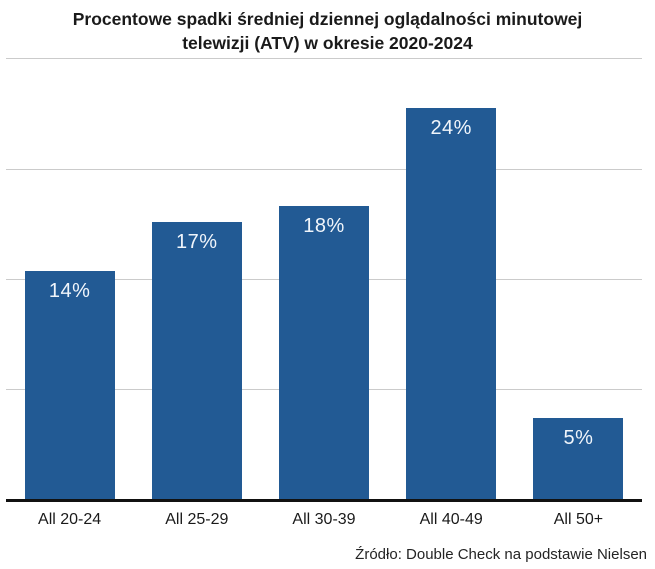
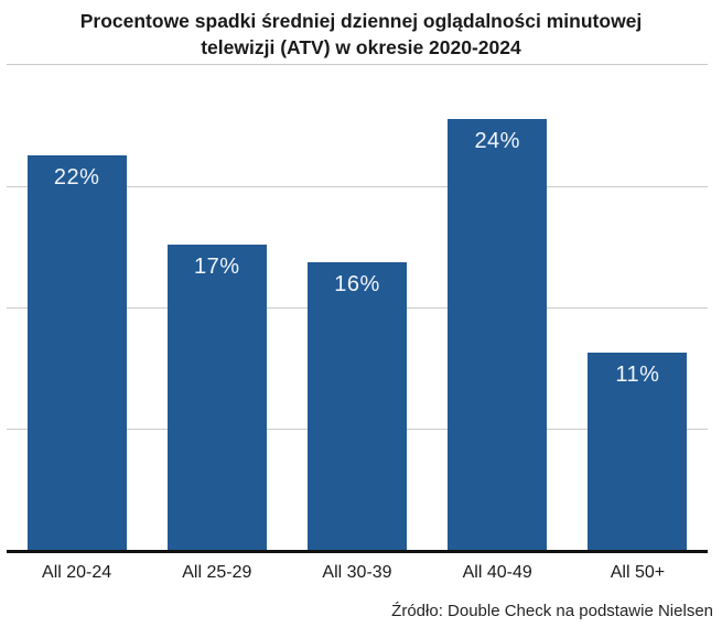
All 20-24: 14% -> 22%
All 30-39: 18% -> 16%
All 50+: 5% -> 11%
